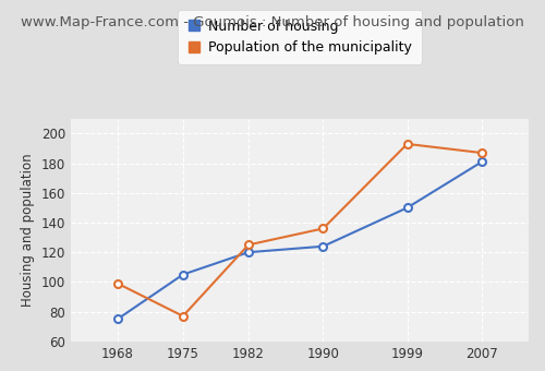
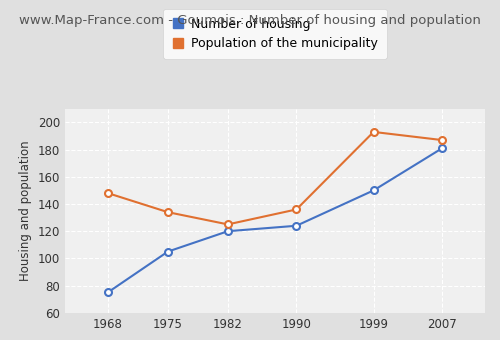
Population of the municipality/1968: 99 -> 148
Population of the municipality/1975: 77 -> 134
